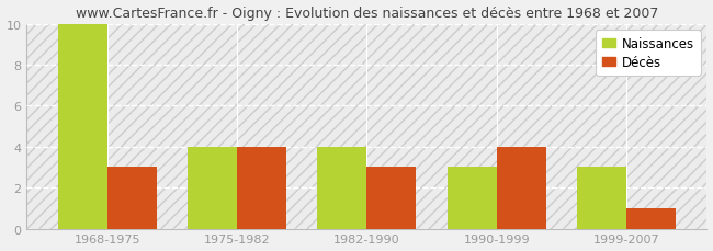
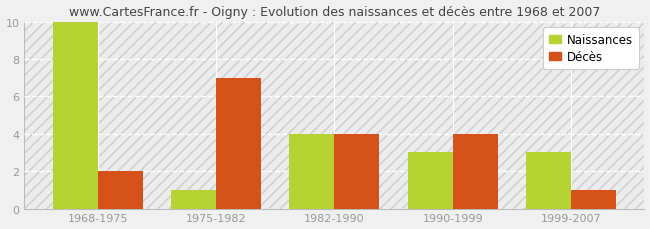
Décès/1968-1975: 3 -> 2
Naissances/1975-1982: 4 -> 1
Décès/1975-1982: 4 -> 7
Décès/1982-1990: 3 -> 4
